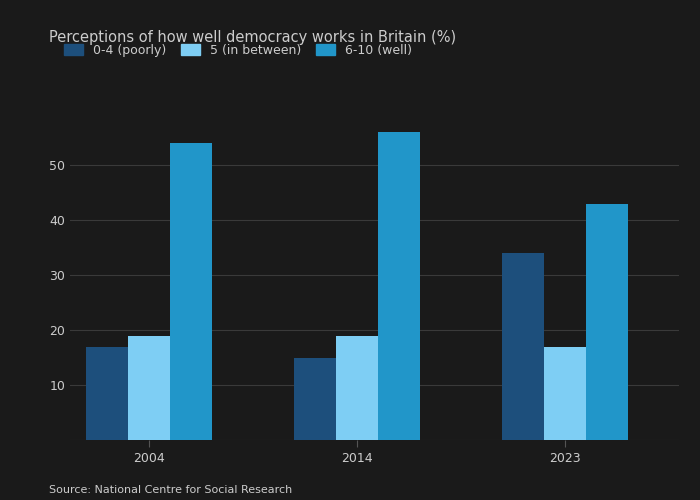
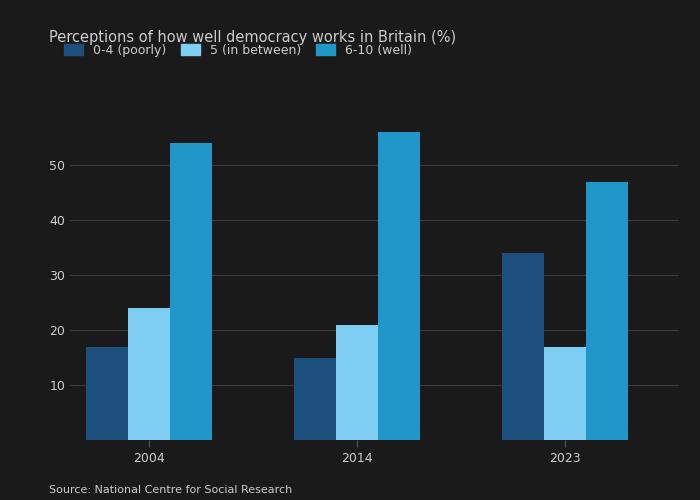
5 (in between)/2004: 19 -> 24
5 (in between)/2014: 19 -> 21
6-10 (well)/2023: 43 -> 47
